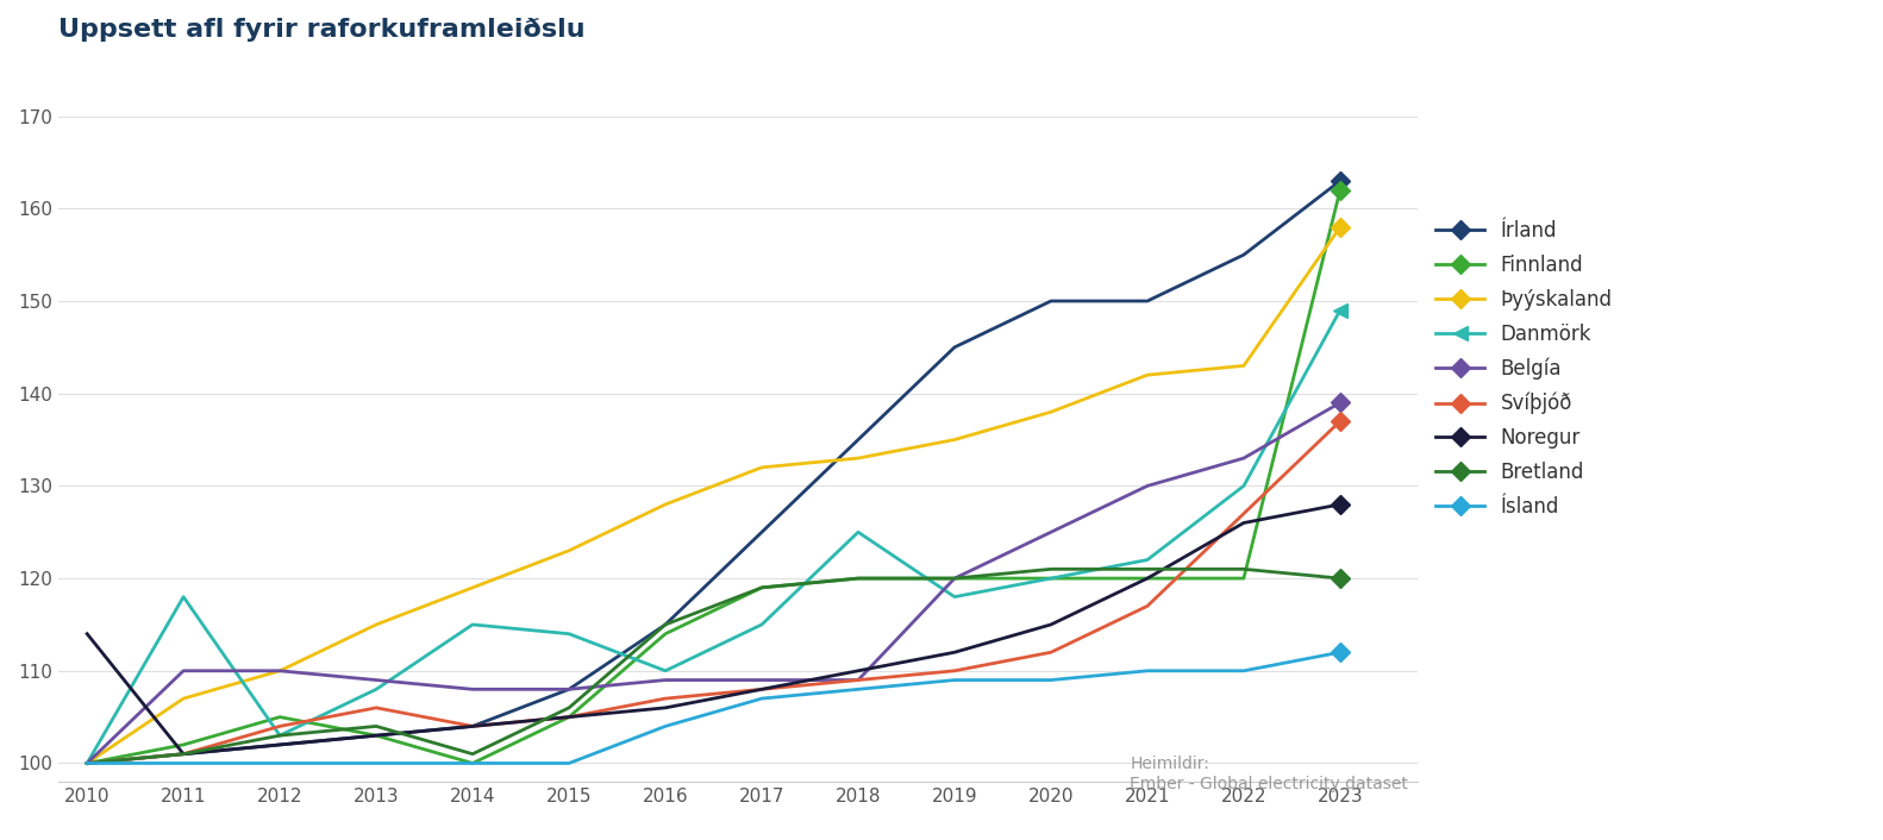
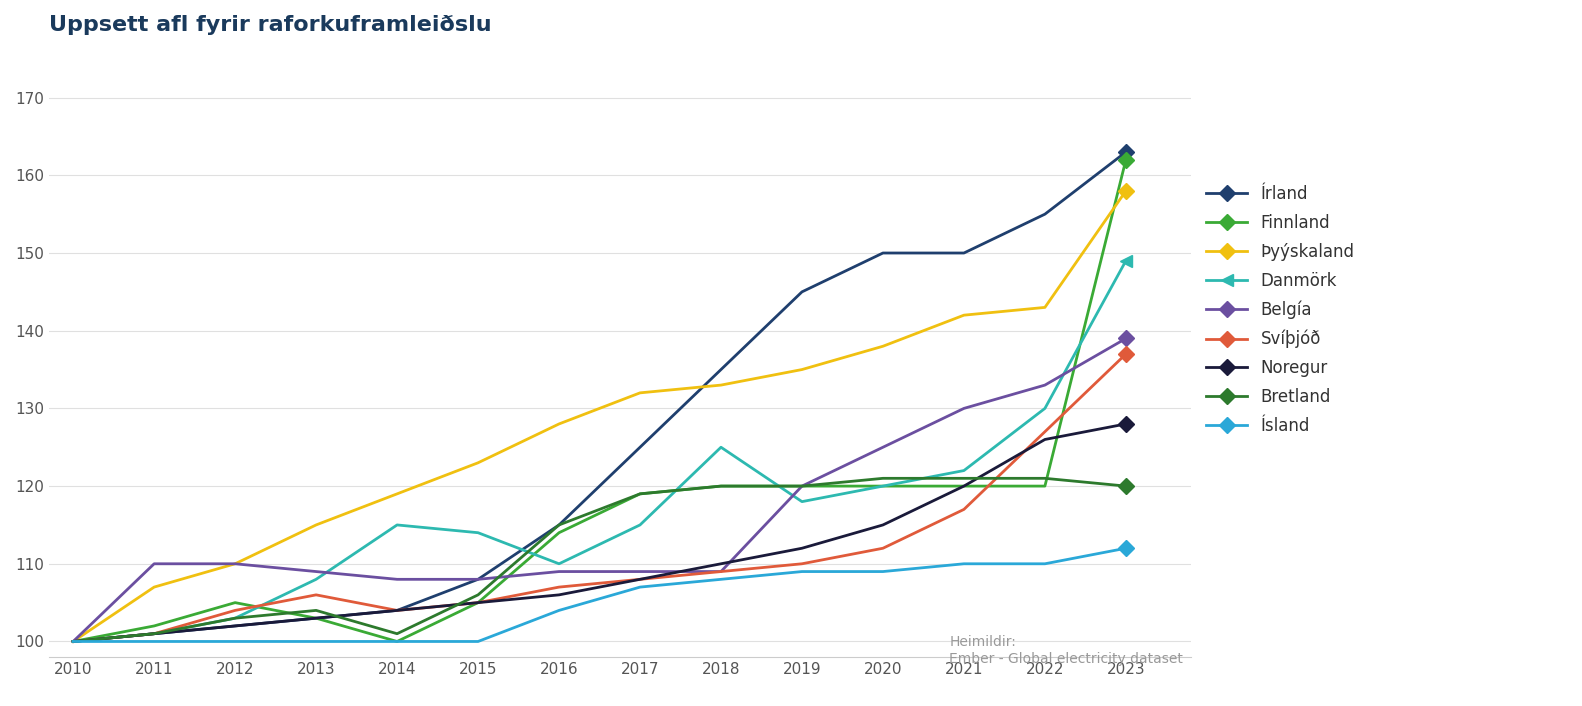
Noregur/2010: 114 -> 100
Danmörk/2011: 118 -> 101
